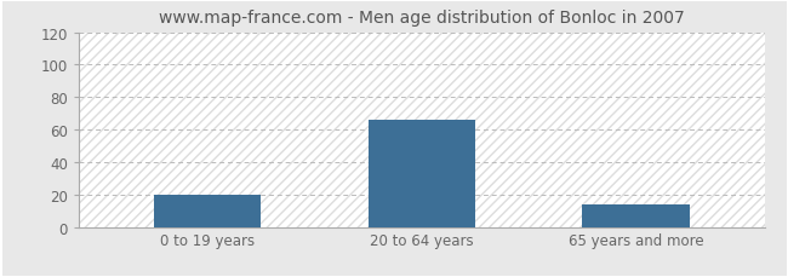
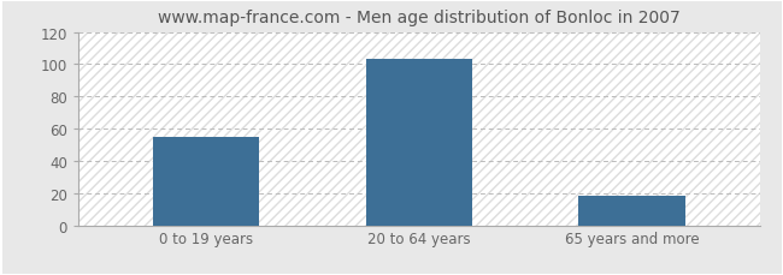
0 to 19 years: 20 -> 55
20 to 64 years: 66 -> 103
65 years and more: 14 -> 18
